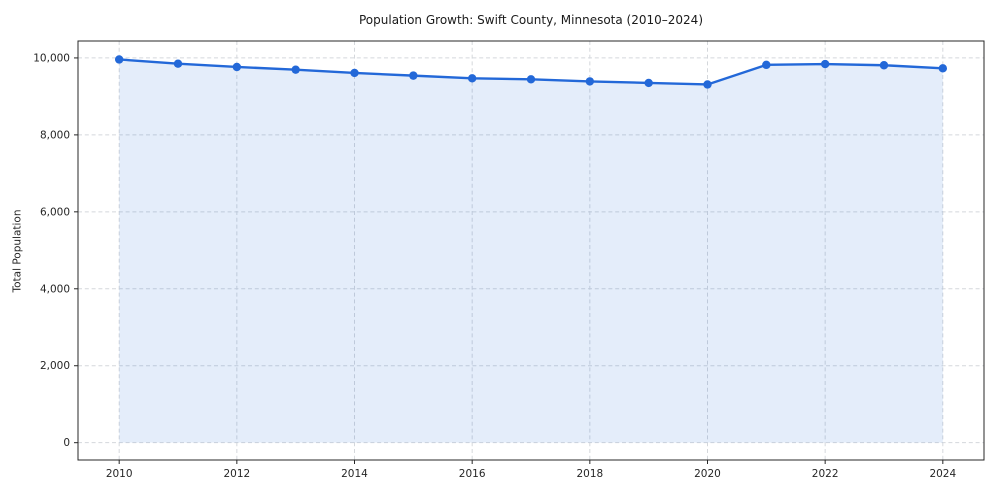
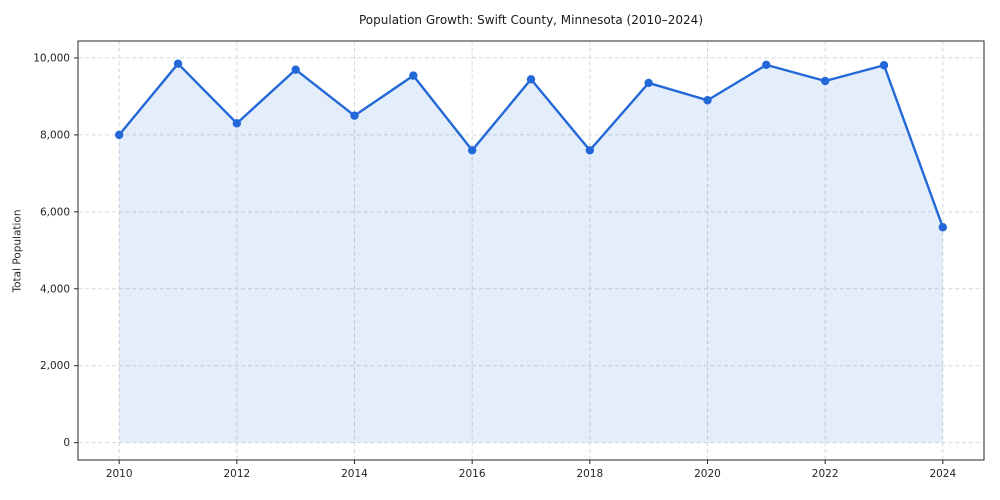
2010: 10000 -> 8000
2012: 9800 -> 8300
2014: 9600 -> 8500
2016: 9500 -> 7600
2018: 9400 -> 7600
2020: 9300 -> 8900
2022: 9800 -> 9400
2024: 9700 -> 5600
